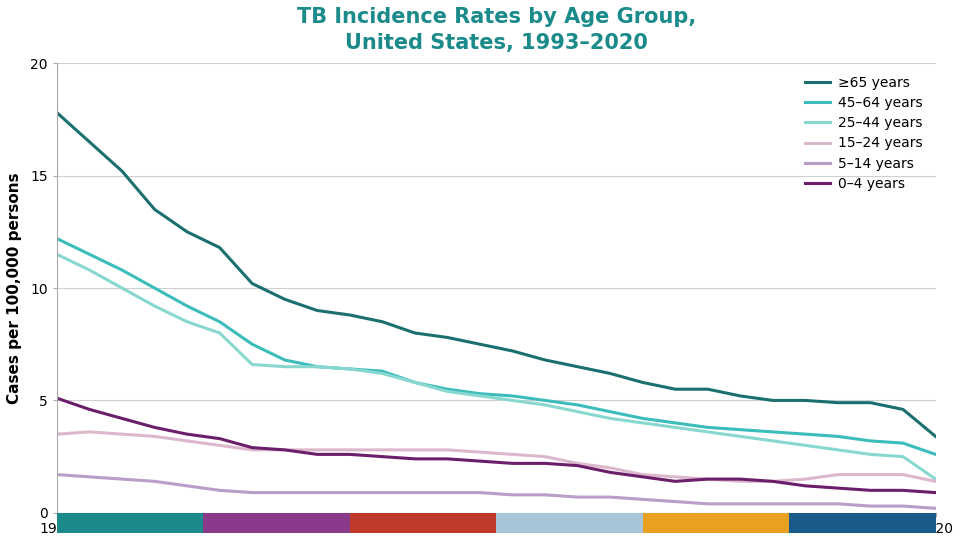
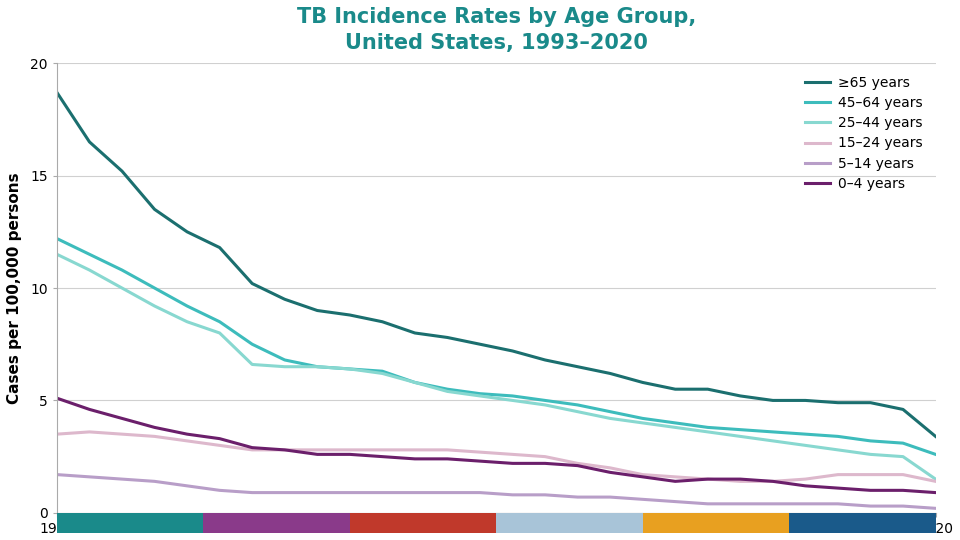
≥65 years/1993: 17.8 -> 18.7
